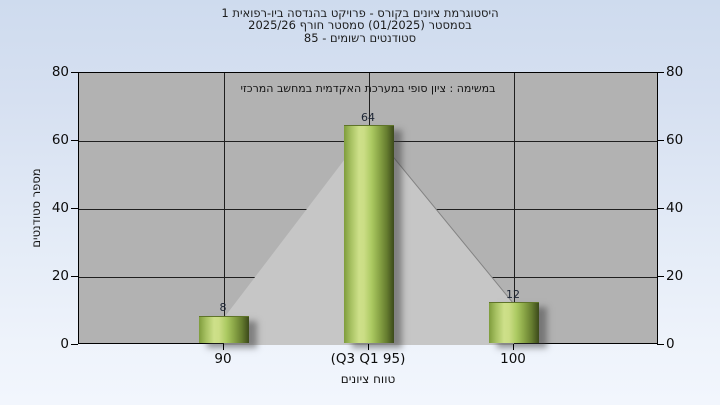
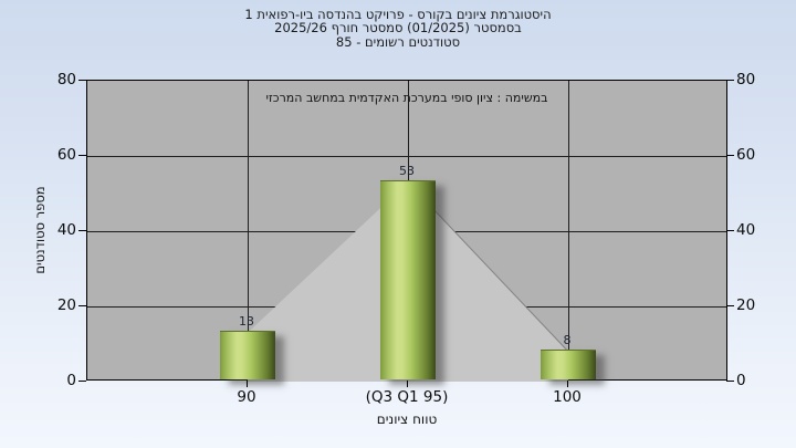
90: 8 -> 13
(Q3 Q1 95): 64 -> 53
100: 12 -> 8
